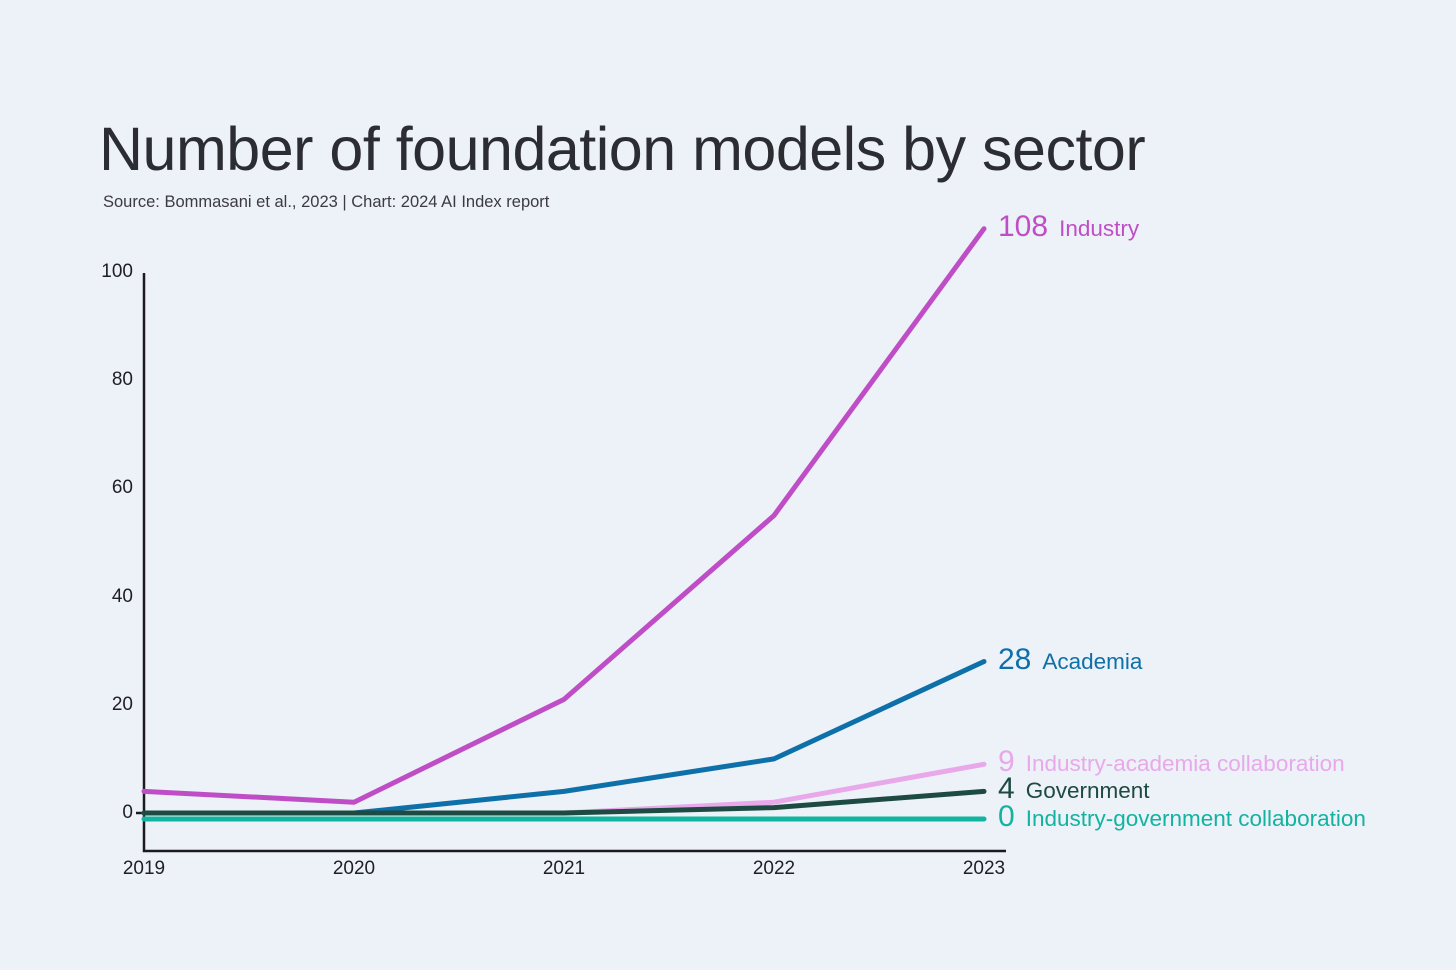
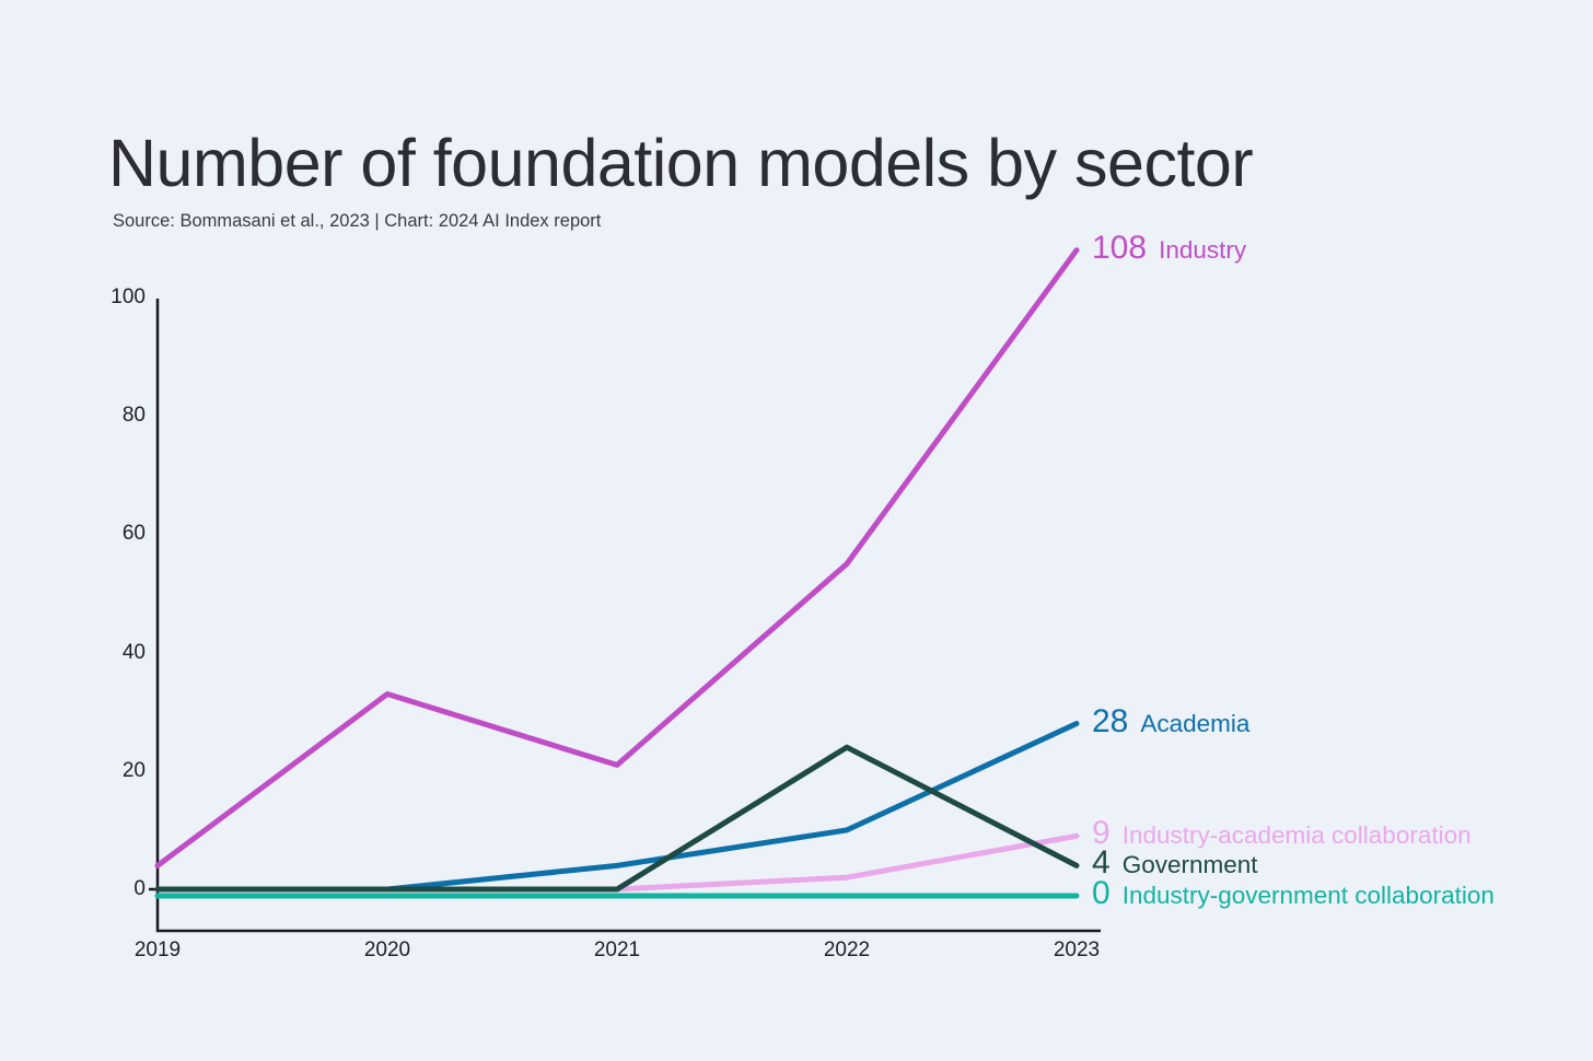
Industry/2020: 2 -> 33
Government/2022: 1 -> 24
